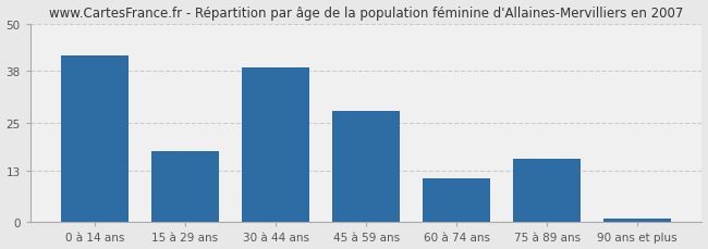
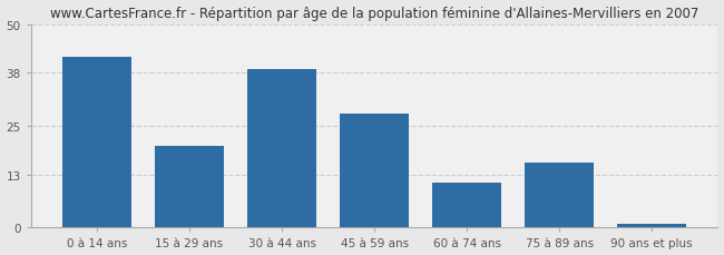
15 à 29 ans: 18 -> 20
